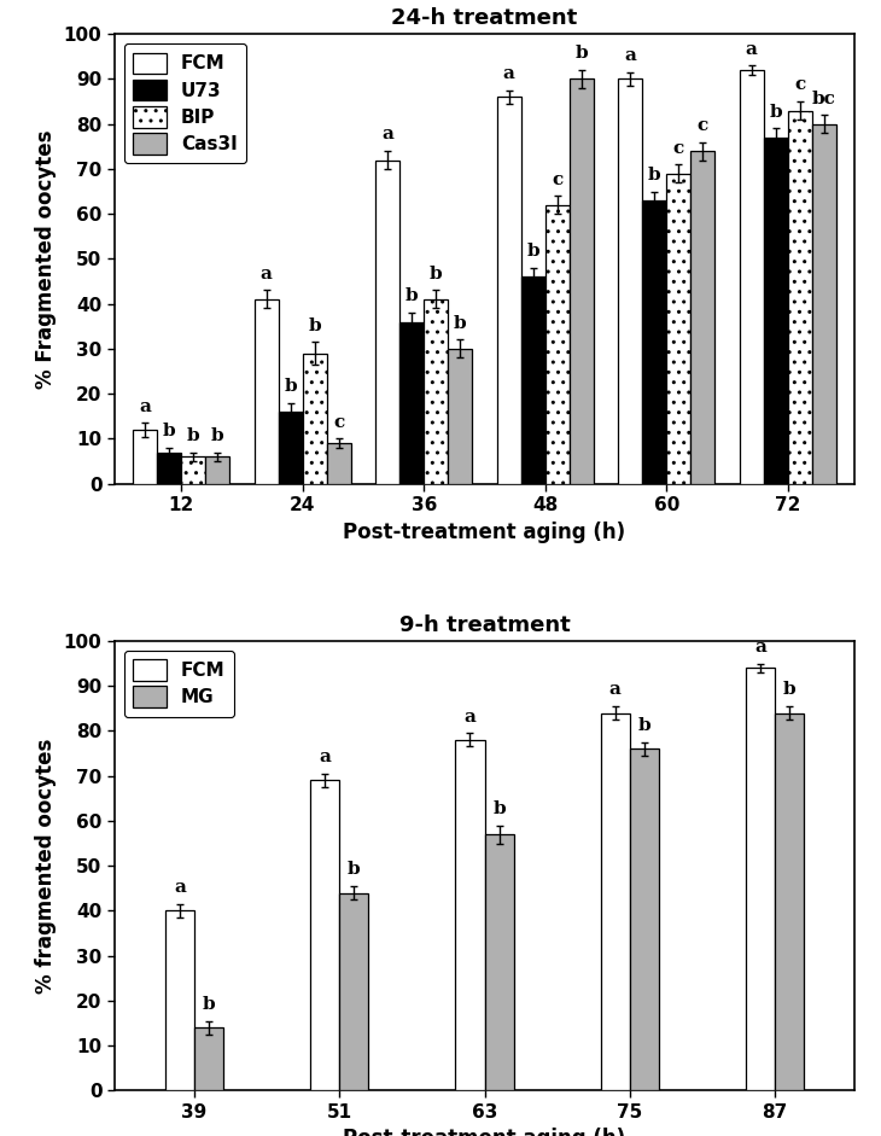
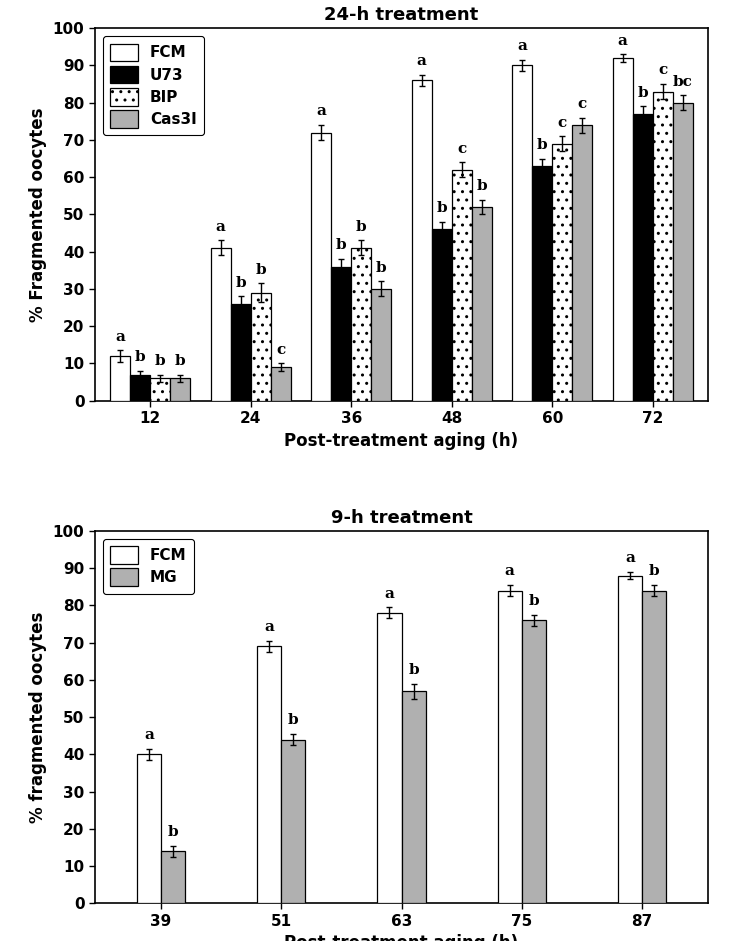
24-h treatment/U73/24: 16 -> 26
24-h treatment/Cas3I/48: 90 -> 52
9-h treatment/FCM/87: 94 -> 88
